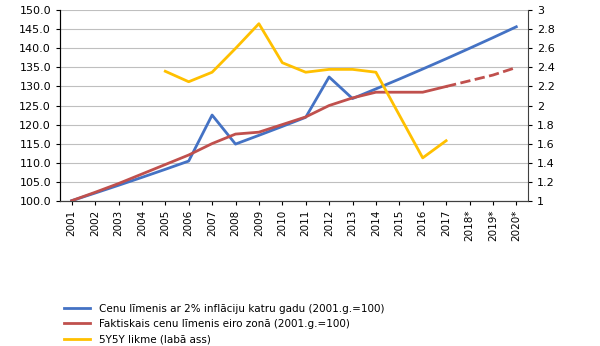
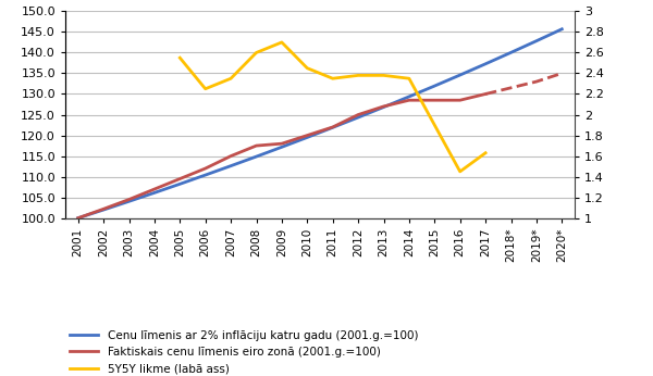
5Y5Y likme (labā ass)/2005: 2.36 -> 2.55
Cenu līmenis ar 2% inflāciju katru gadu (2001.g.=100)/2007: 122.5 -> 112.6
5Y5Y likme (labā ass)/2009: 2.86 -> 2.70
Cenu līmenis ar 2% inflāciju katru gadu (2001.g.=100)/2012: 132.5 -> 124.3
